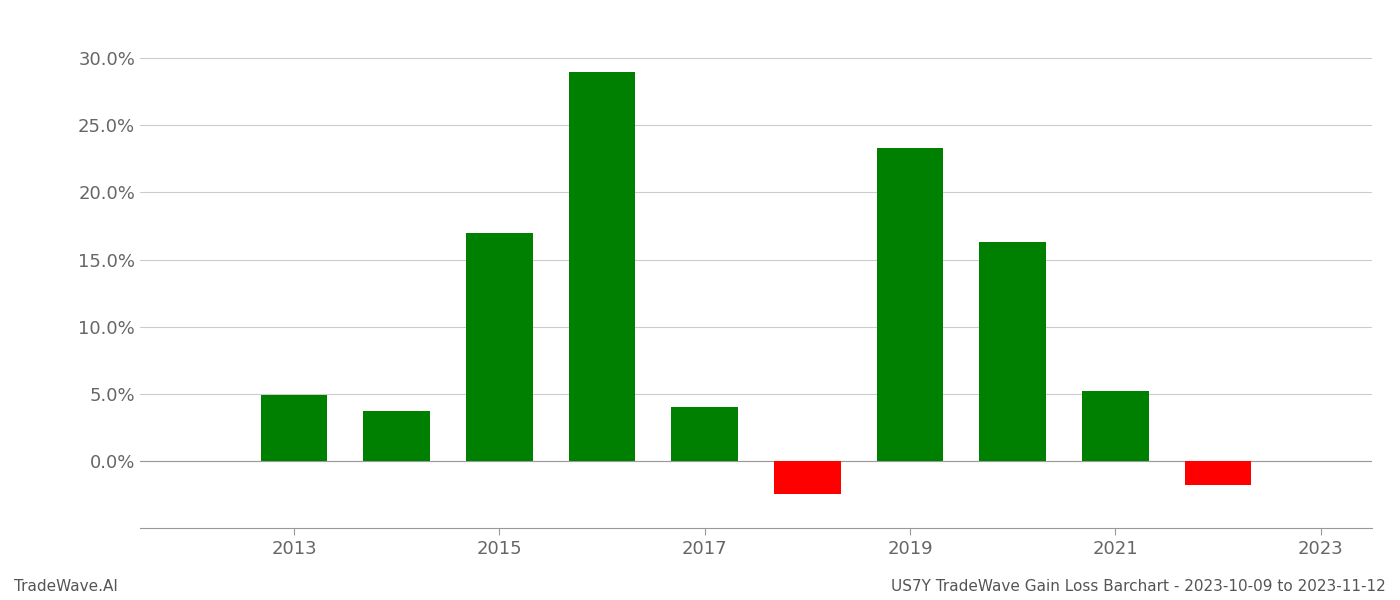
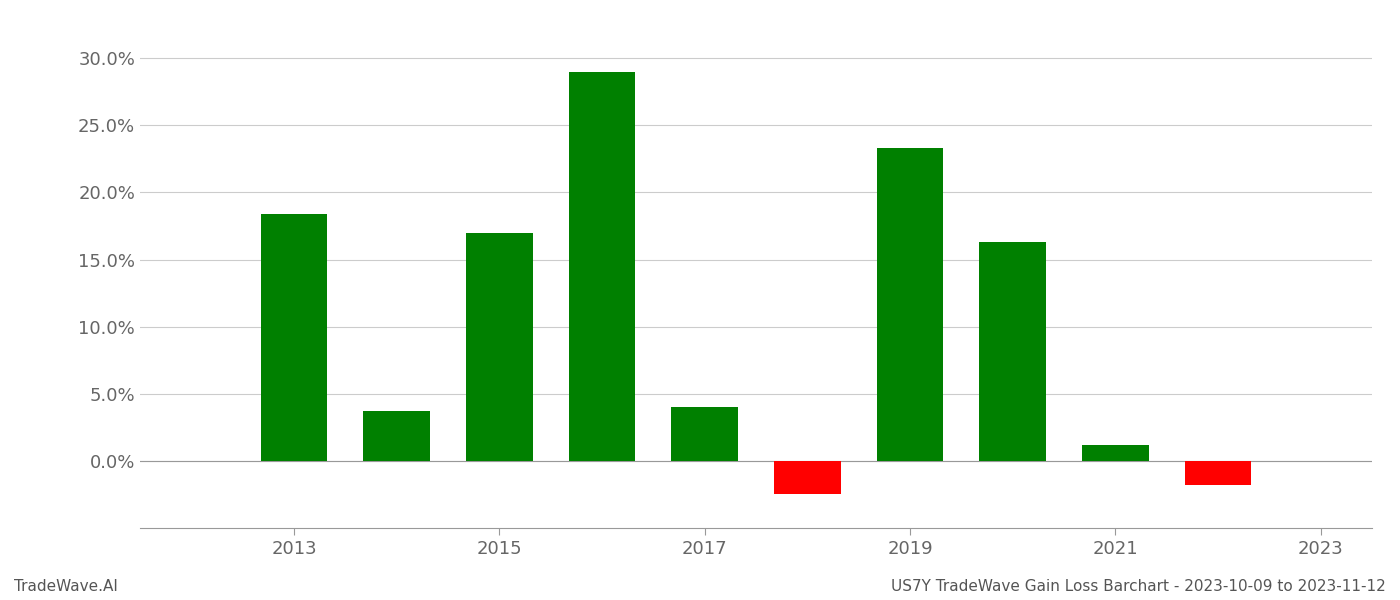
2013: 4.9% -> 18.4%
2021: 5.2% -> 1.2%
